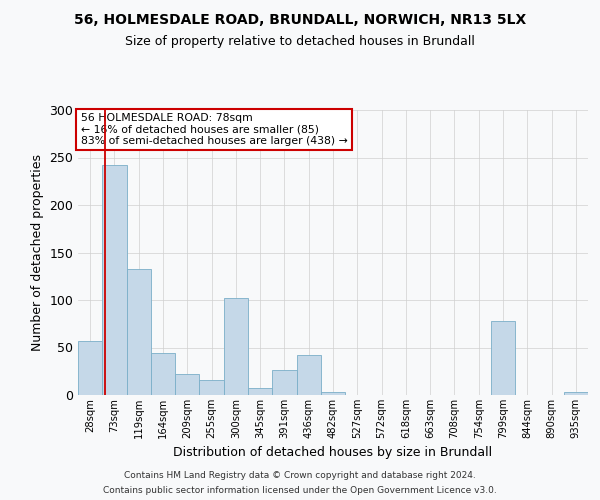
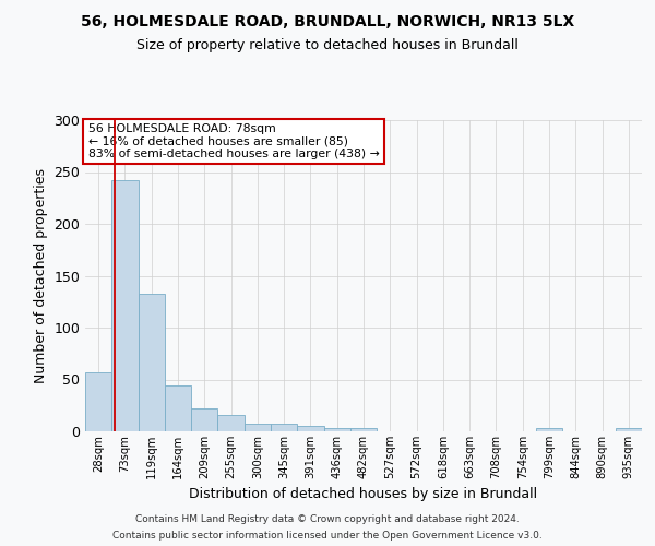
300sqm: 102 -> 7
391sqm: 26 -> 5
436sqm: 42 -> 3
799sqm: 78 -> 3
